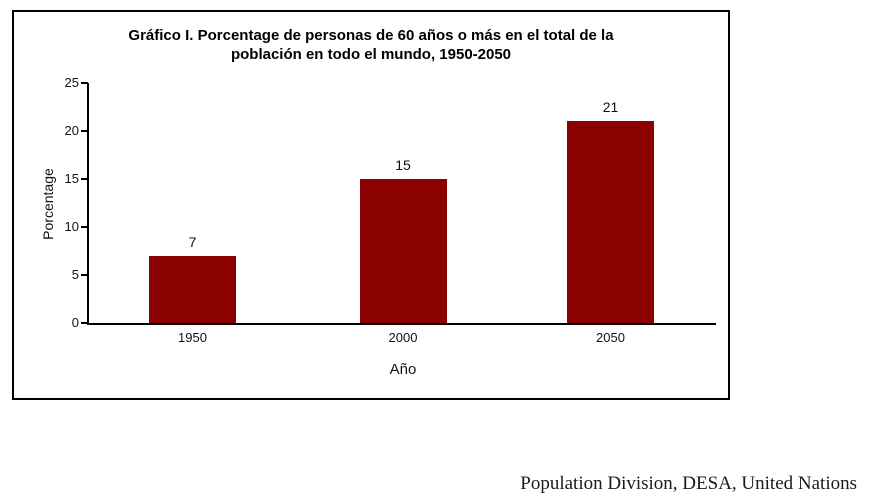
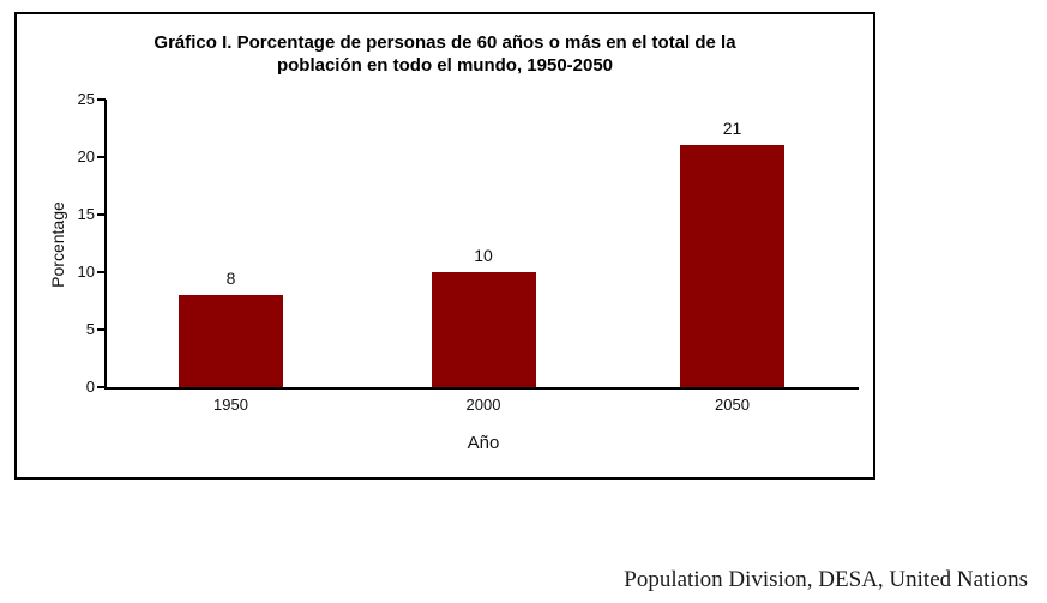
1950: 7 -> 8
2000: 15 -> 10
